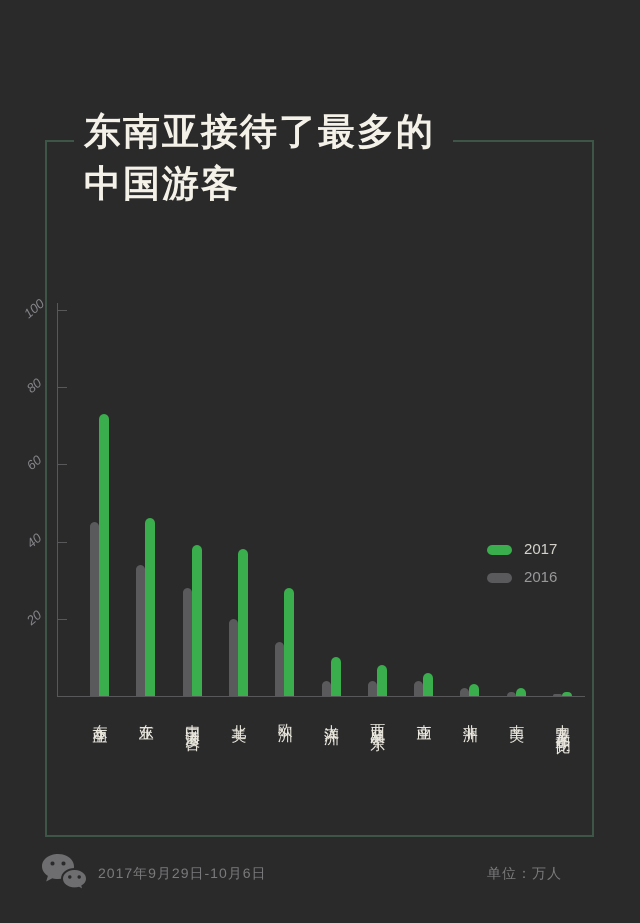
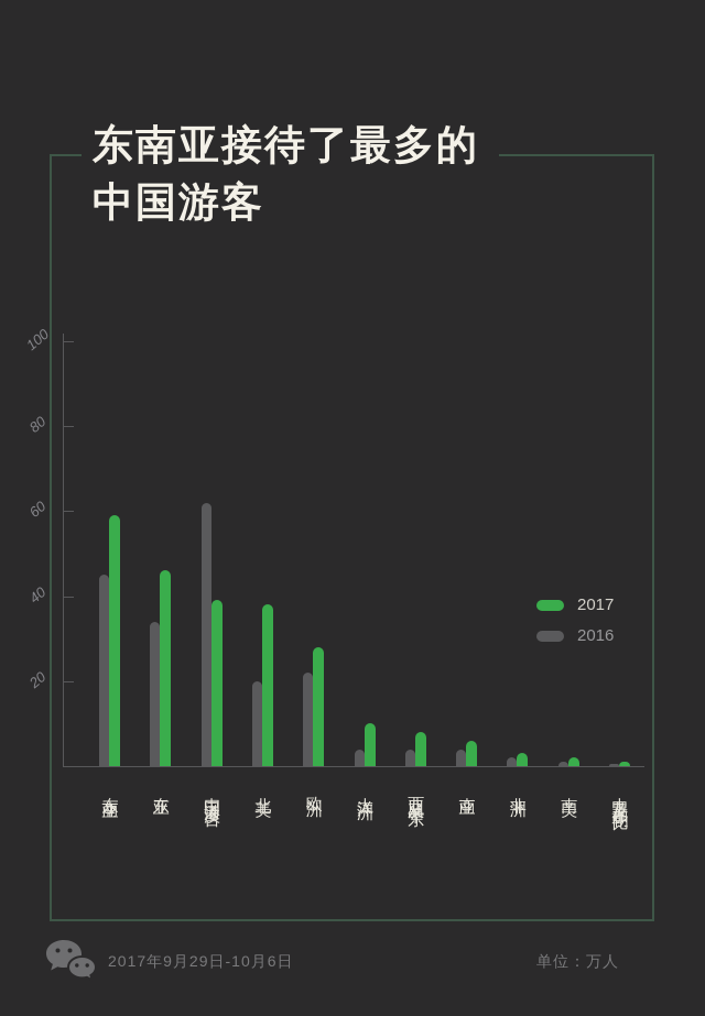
2017/东南亚: 73 -> 59
2016/中国港澳台: 28 -> 62
2016/欧洲: 14 -> 22
